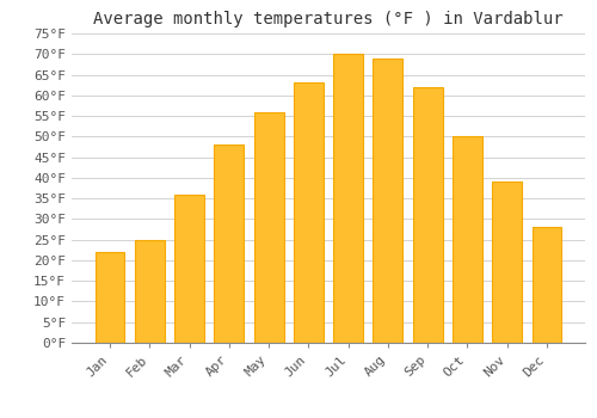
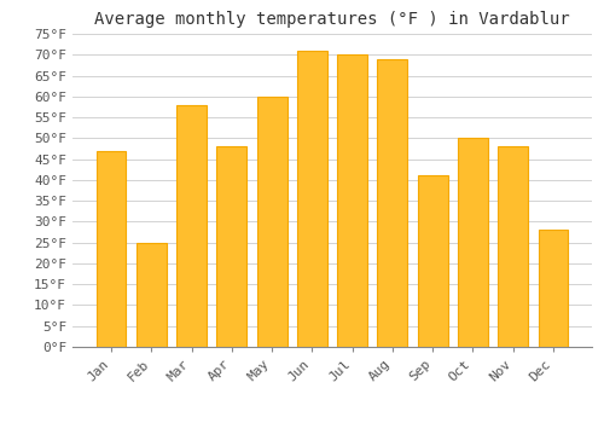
Jan: 22°F -> 47°F
Mar: 36°F -> 58°F
May: 56°F -> 60°F
Jun: 63°F -> 71°F
Sep: 62°F -> 41°F
Nov: 39°F -> 48°F
